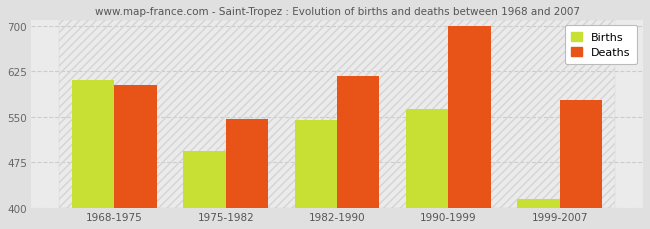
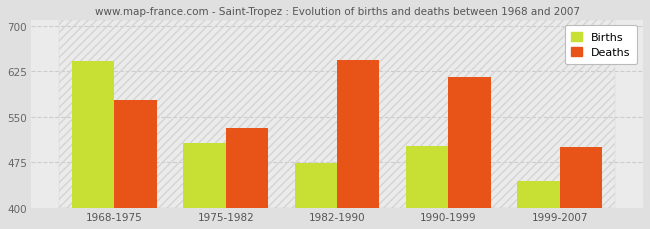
Births/1968-1975: 610 -> 642
Deaths/1968-1975: 603 -> 578
Births/1975-1982: 493 -> 506
Deaths/1975-1982: 547 -> 532
Births/1982-1990: 545 -> 474
Deaths/1982-1990: 617 -> 644
Births/1990-1999: 563 -> 502
Deaths/1990-1999: 700 -> 616
Births/1999-2007: 415 -> 444
Deaths/1999-2007: 578 -> 500
